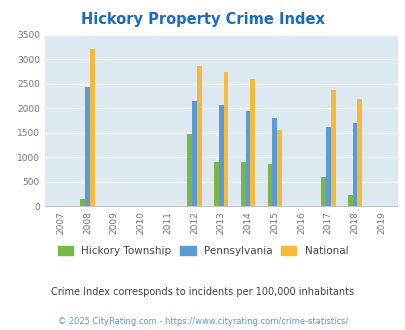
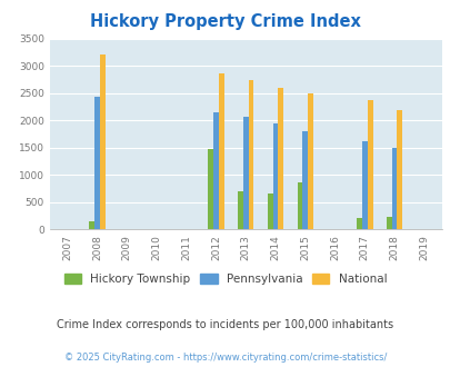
Hickory Township/2013: 900 -> 700
Hickory Township/2014: 900 -> 650
National/2015: 1550 -> 2490
Hickory Township/2017: 600 -> 220
Pennsylvania/2018: 1700 -> 1490
